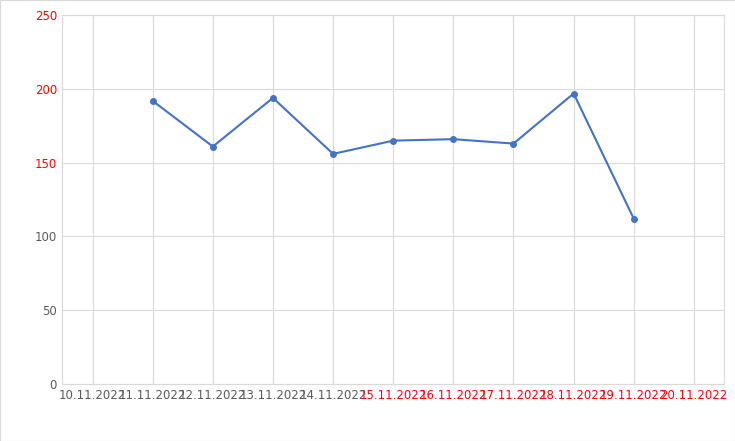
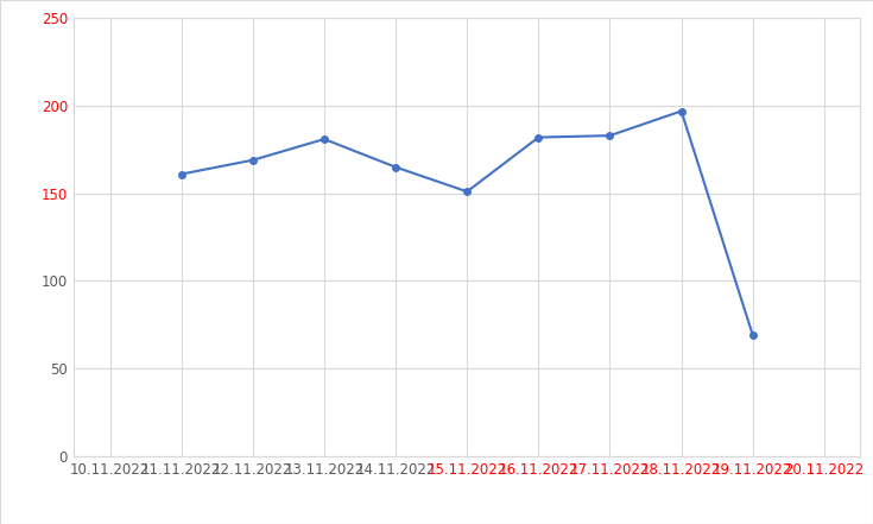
11.11.2022: 192 -> 161
12.11.2022: 161 -> 169
13.11.2022: 194 -> 181
14.11.2022: 156 -> 165
15.11.2022: 165 -> 151
16.11.2022: 166 -> 182
17.11.2022: 163 -> 183
19.11.2022: 112 -> 69
